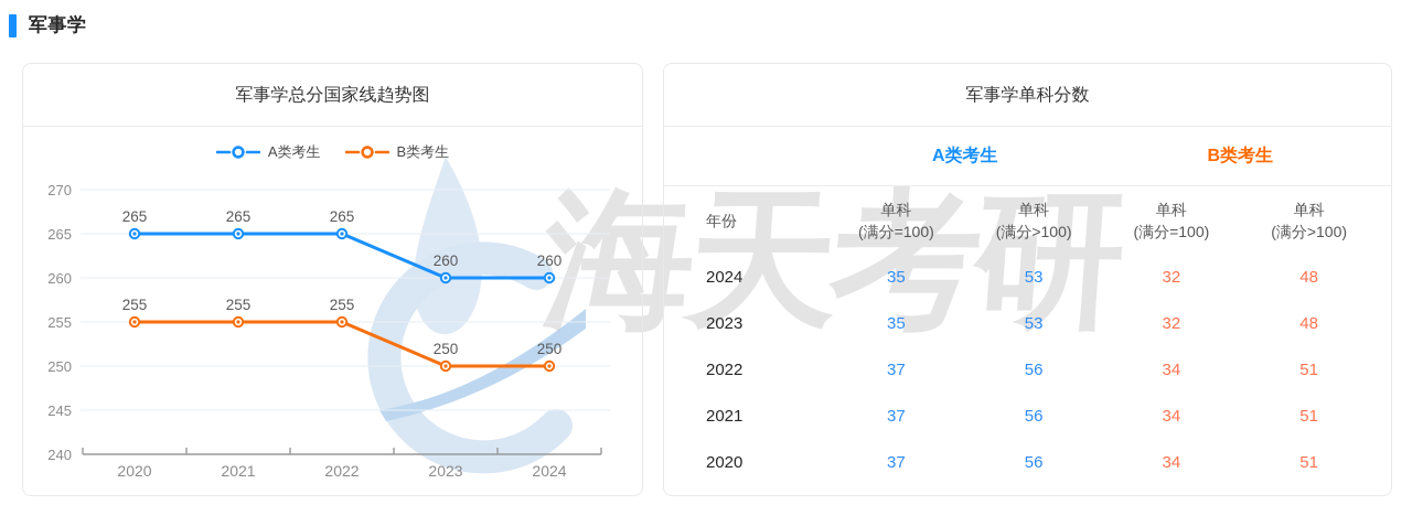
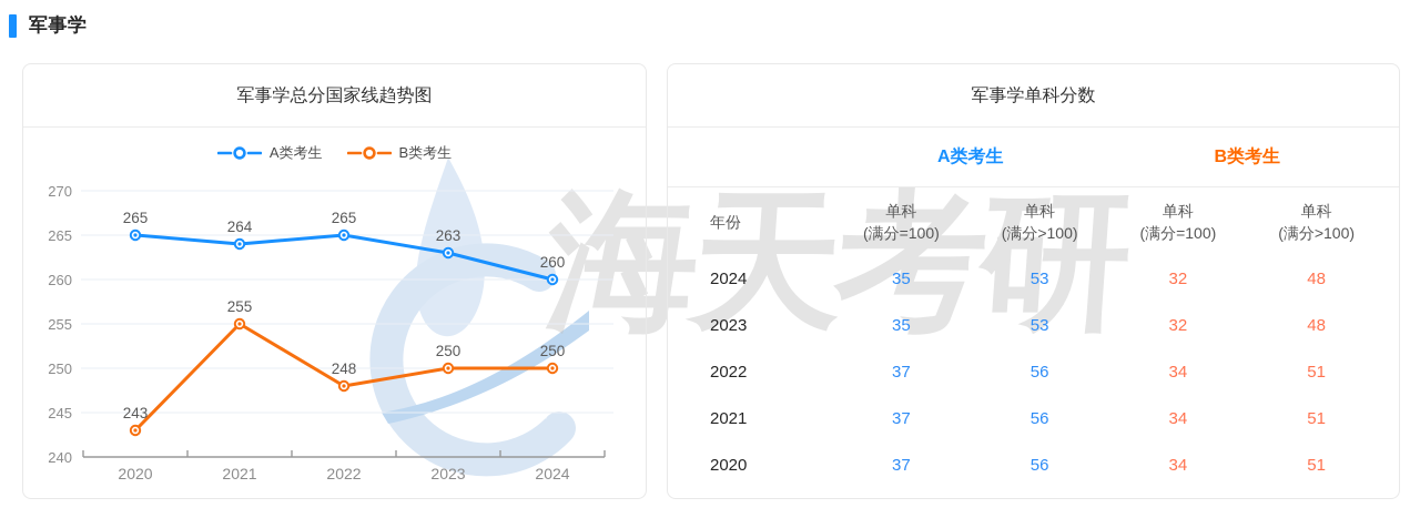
B类考生/2020: 255 -> 243
A类考生/2021: 265 -> 264
B类考生/2022: 255 -> 248
A类考生/2023: 260 -> 263
